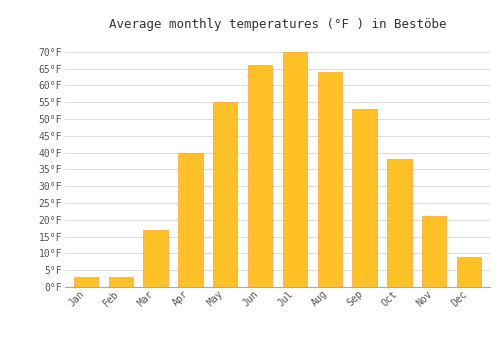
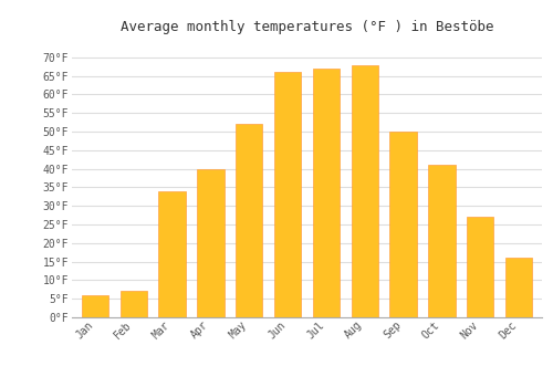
Jan: 3°F -> 6°F
Feb: 3°F -> 7°F
Mar: 17°F -> 34°F
May: 55°F -> 52°F
Jul: 70°F -> 67°F
Aug: 64°F -> 68°F
Sep: 53°F -> 50°F
Oct: 38°F -> 41°F
Nov: 21°F -> 27°F
Dec: 9°F -> 16°F
